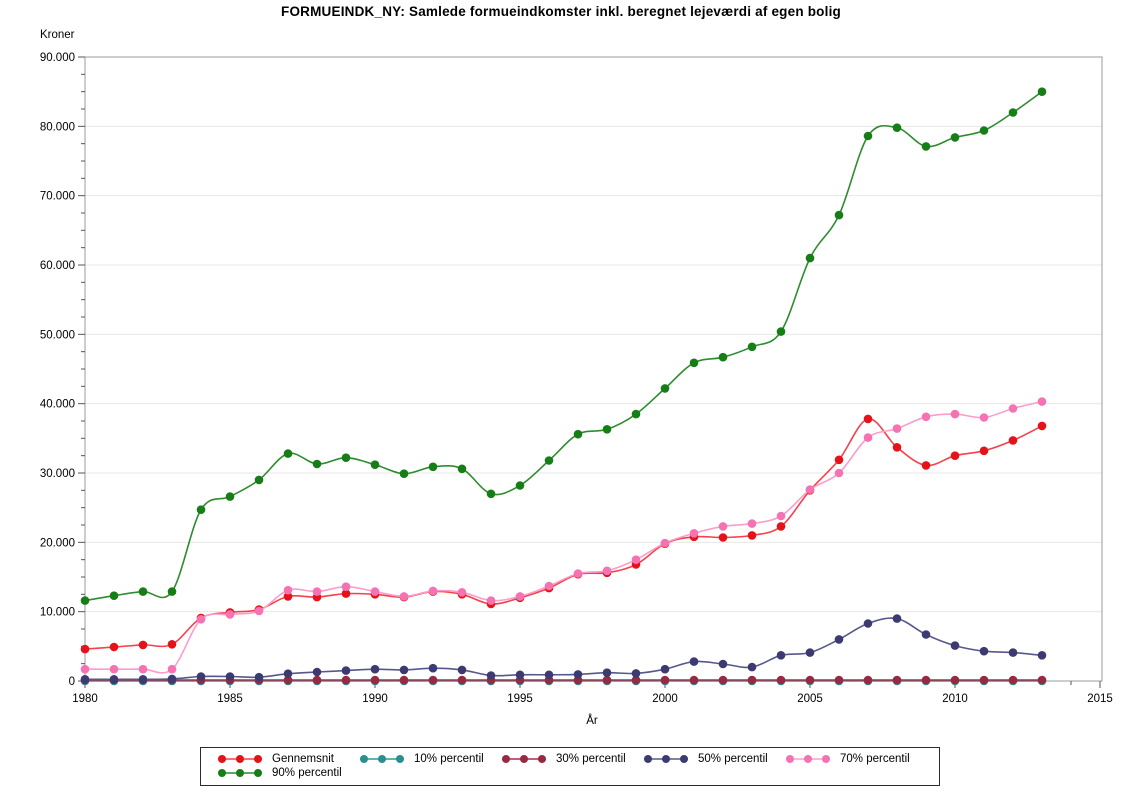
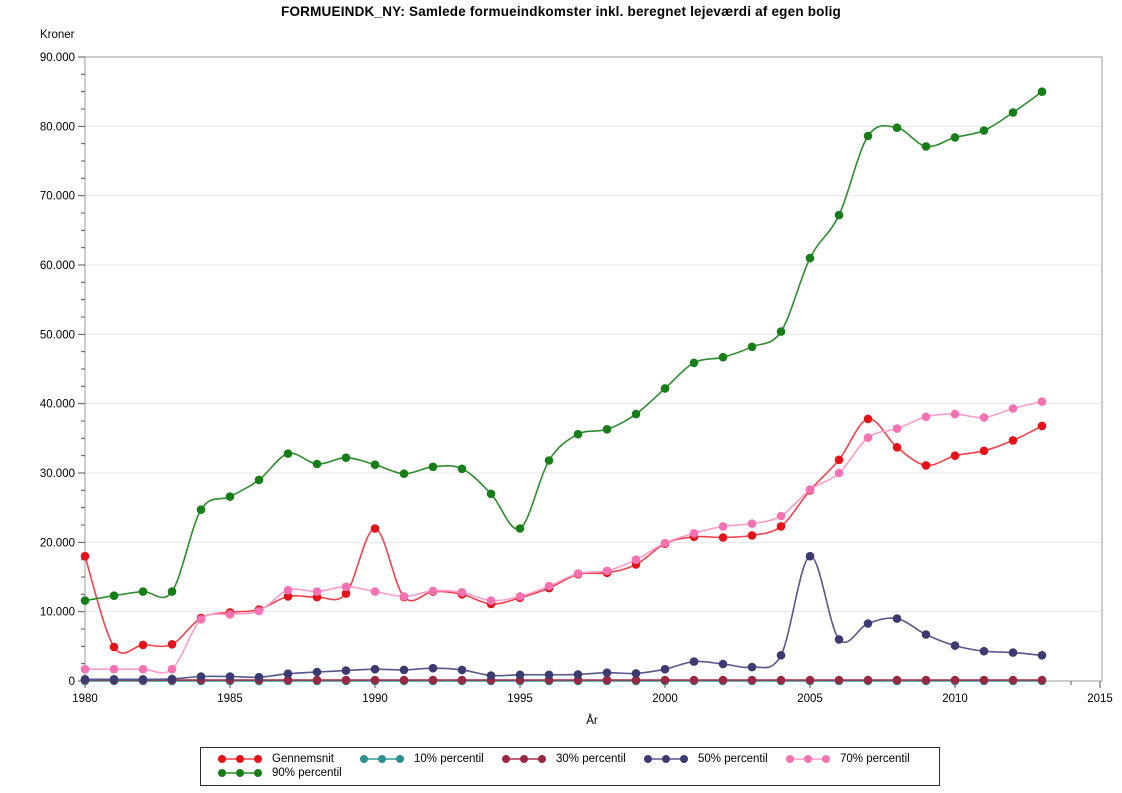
Gennemsnit/1980: 5000 -> 18000
Gennemsnit/1990: 12000 -> 22000
90% percentil/1995: 28000 -> 22000
50% percentil/2005: 4000 -> 18000
